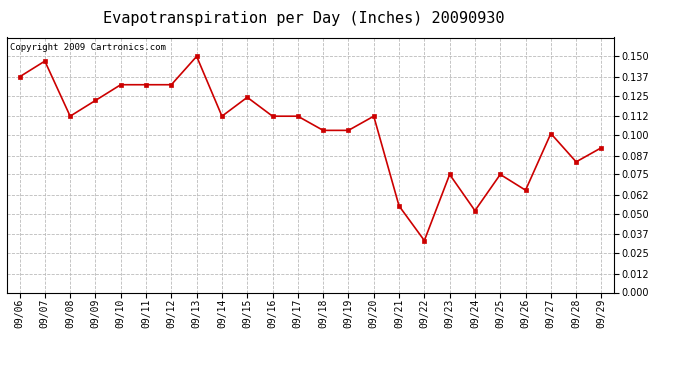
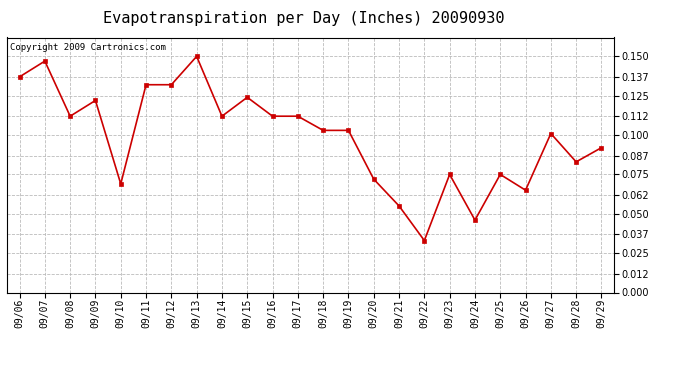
09/10: 0.132 -> 0.069
09/20: 0.112 -> 0.072
09/24: 0.052 -> 0.046
